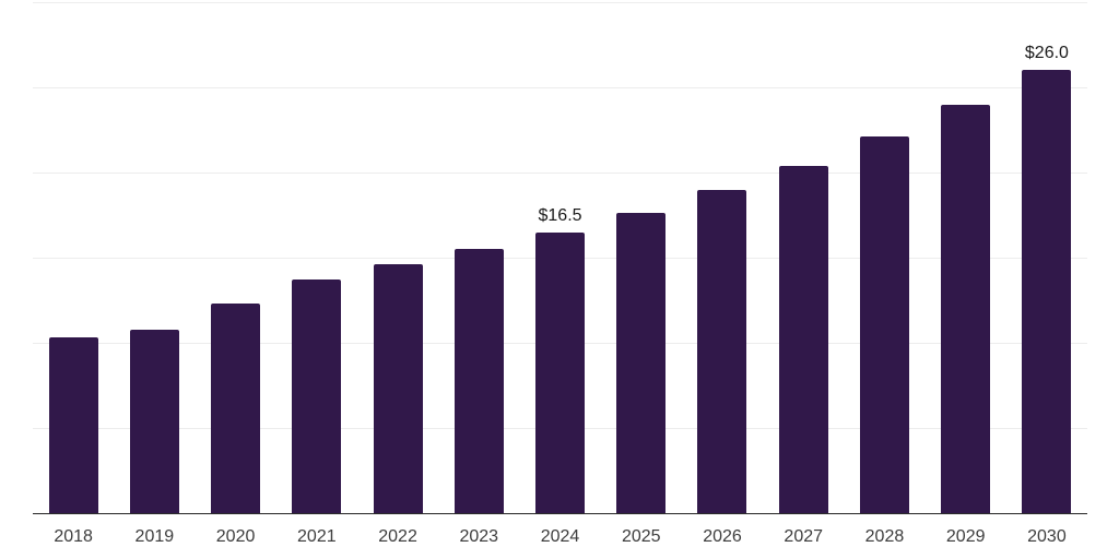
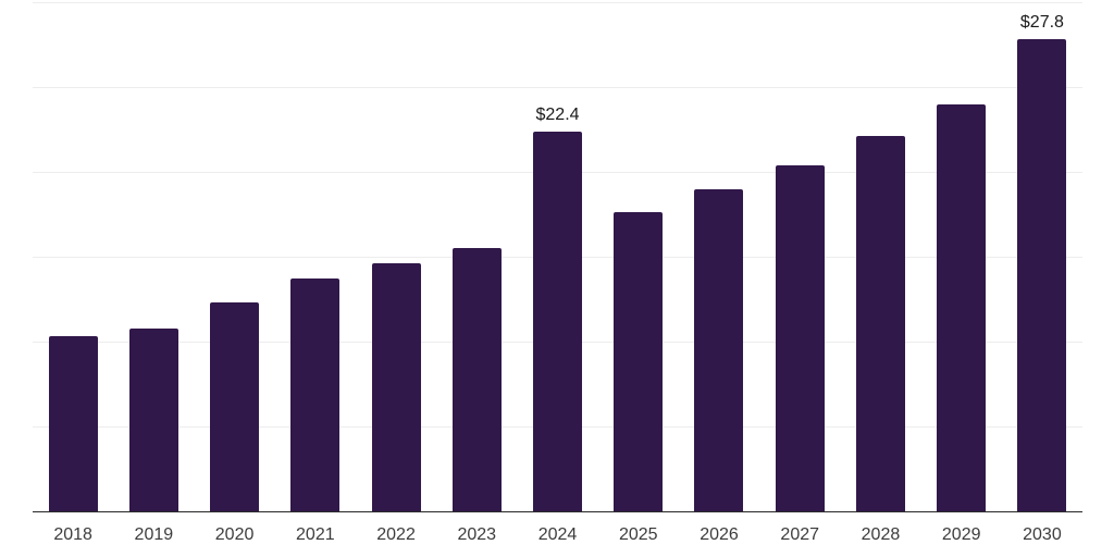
2024: $16.5 -> $22.4
2030: $26.0 -> $27.8
